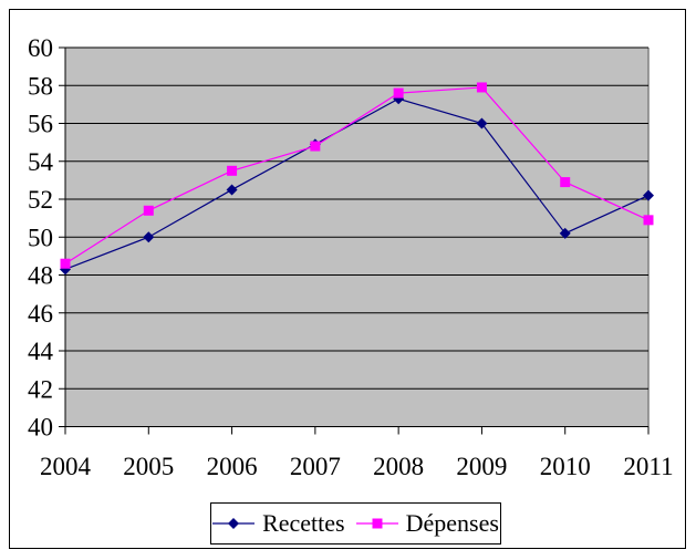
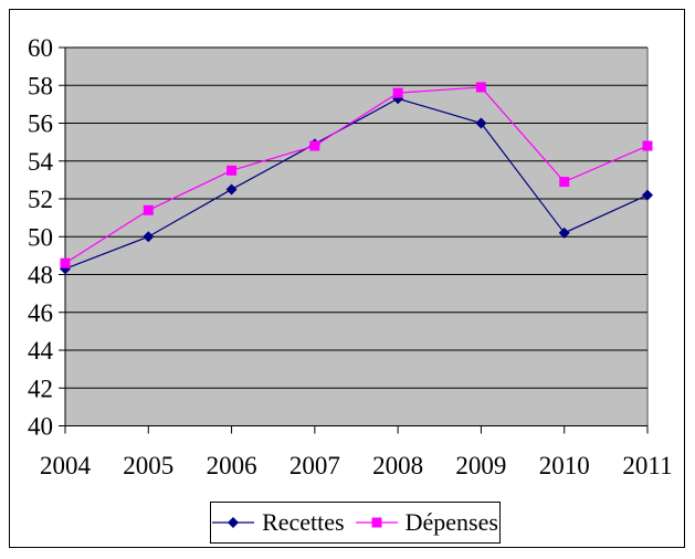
Dépenses/2011: 50.9 -> 54.8
